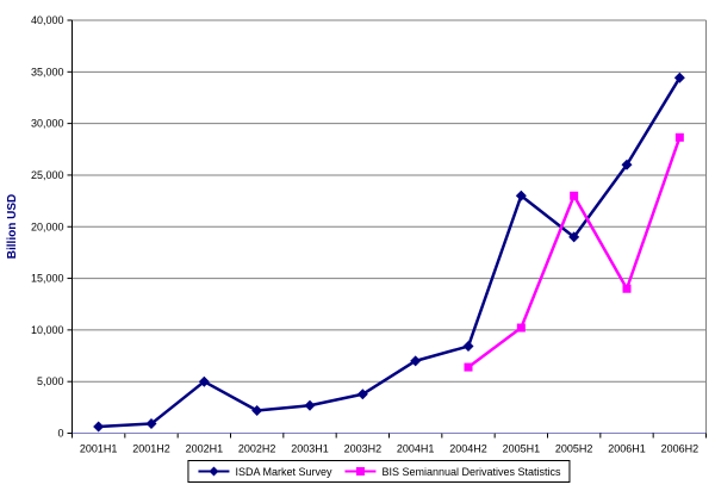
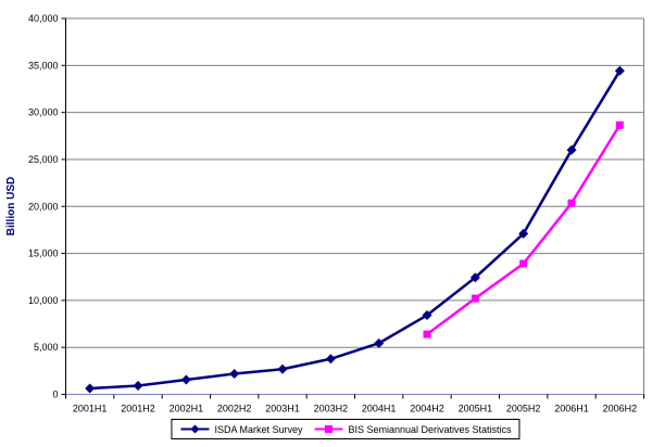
ISDA Market Survey/2002H1: 5000 -> 2000
ISDA Market Survey/2004H1: 7000 -> 5000
ISDA Market Survey/2005H1: 23000 -> 12000
ISDA Market Survey/2005H2: 19000 -> 17000
BIS Semiannual Derivatives Statistics/2005H2: 23000 -> 14000
BIS Semiannual Derivatives Statistics/2006H1: 14000 -> 20000
